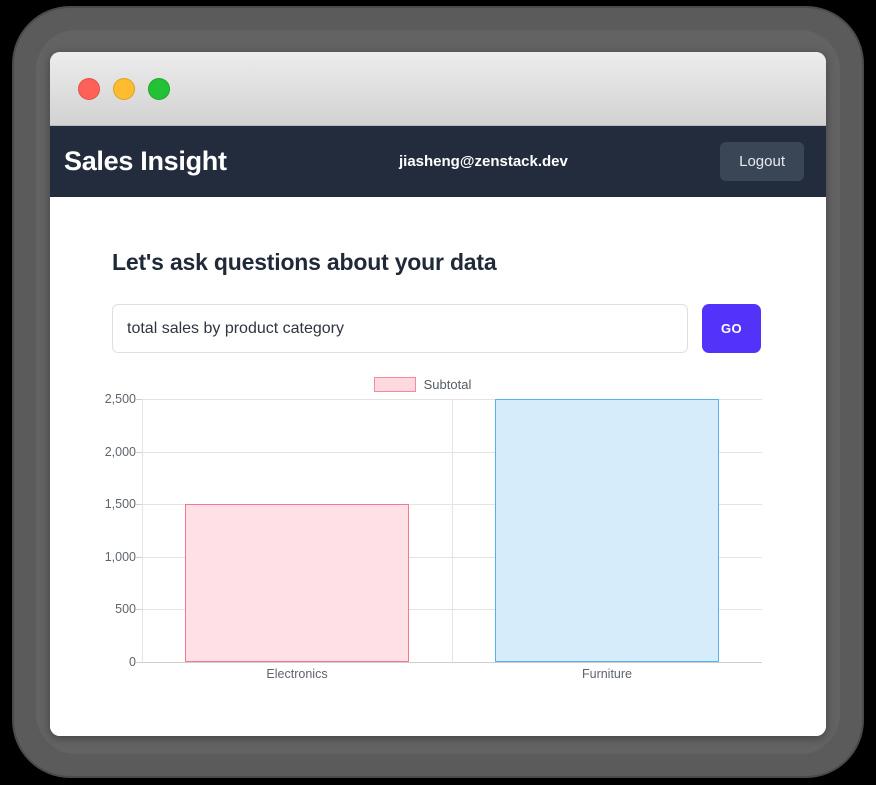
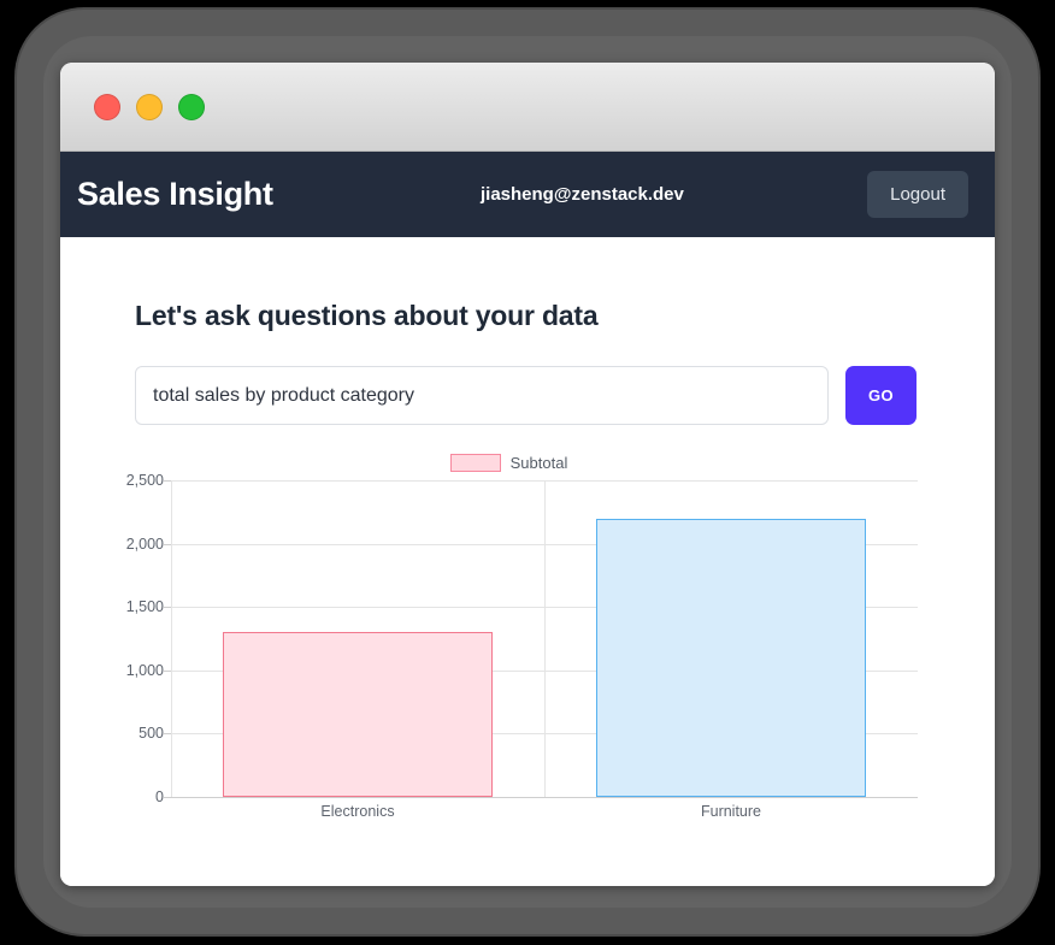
Electronics: 1500 -> 1300
Furniture: 2500 -> 2200
